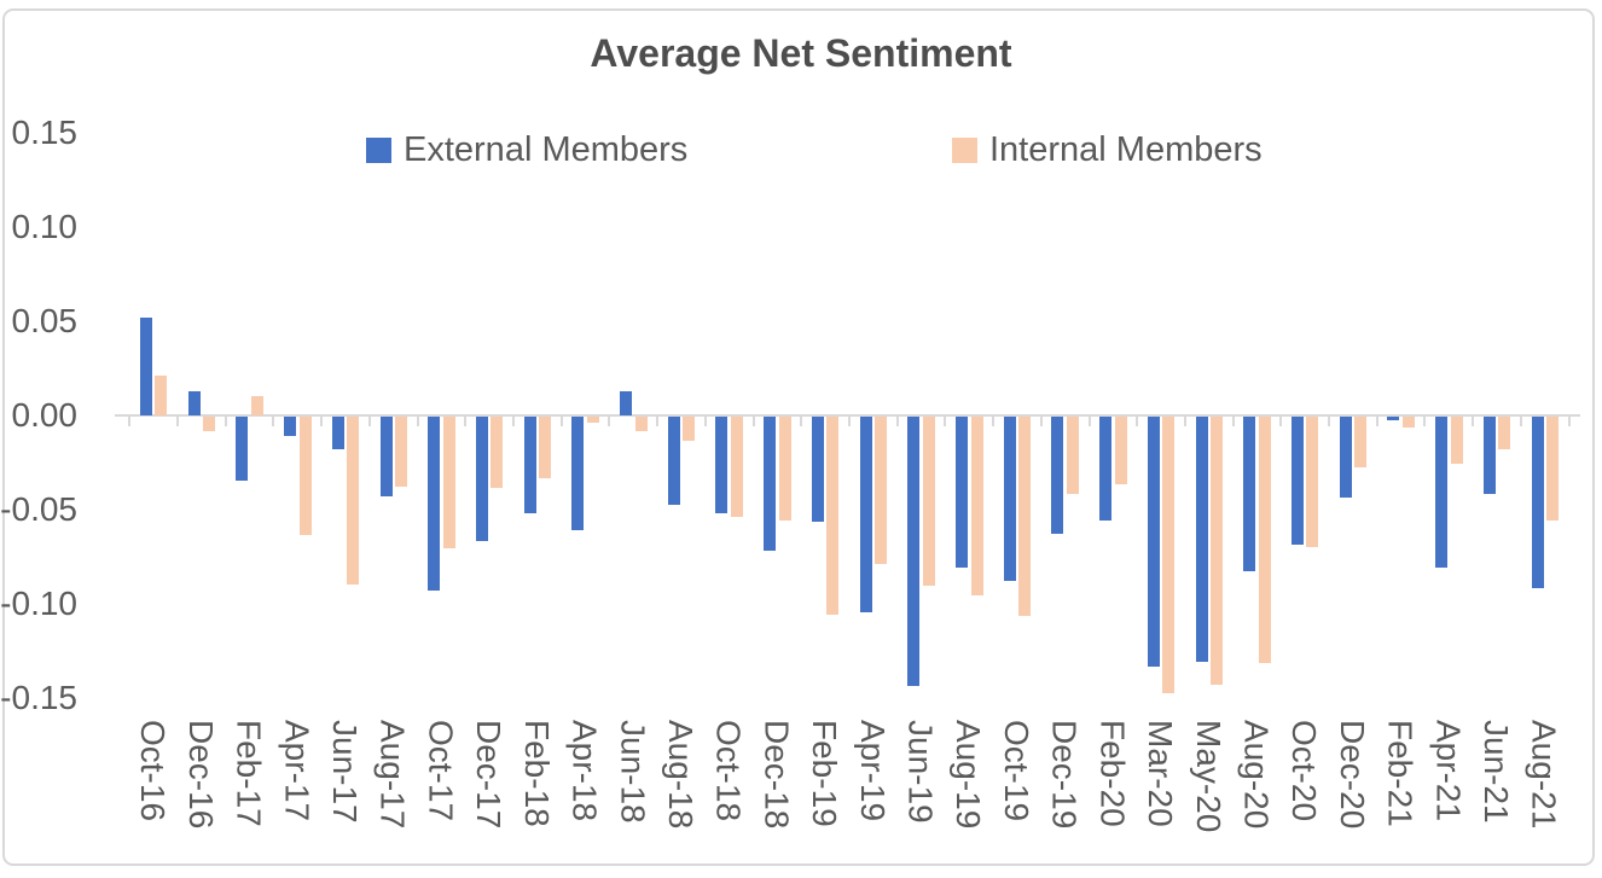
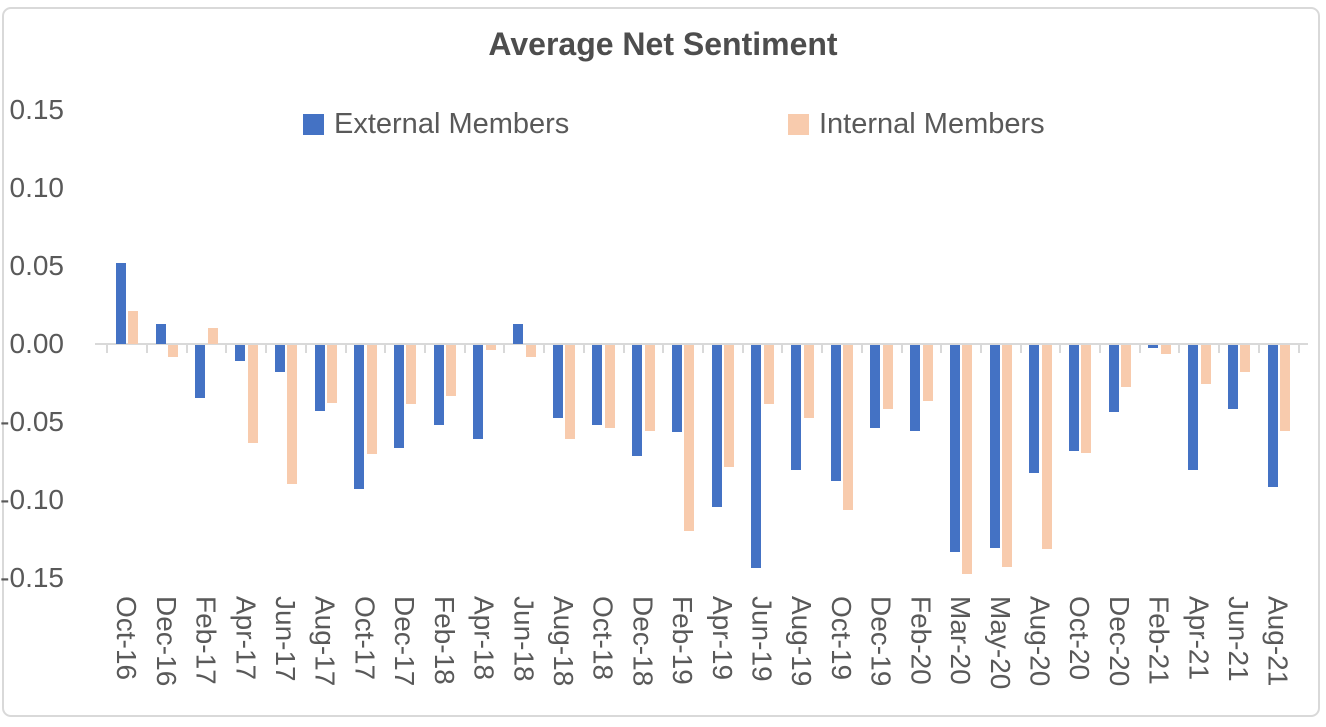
Internal Members/Aug-18: -0.013 -> -0.060
Internal Members/Feb-19: -0.105 -> -0.119
Internal Members/Jun-19: -0.090 -> -0.038
Internal Members/Aug-19: -0.095 -> -0.047
External Members/Dec-19: -0.062 -> -0.053
